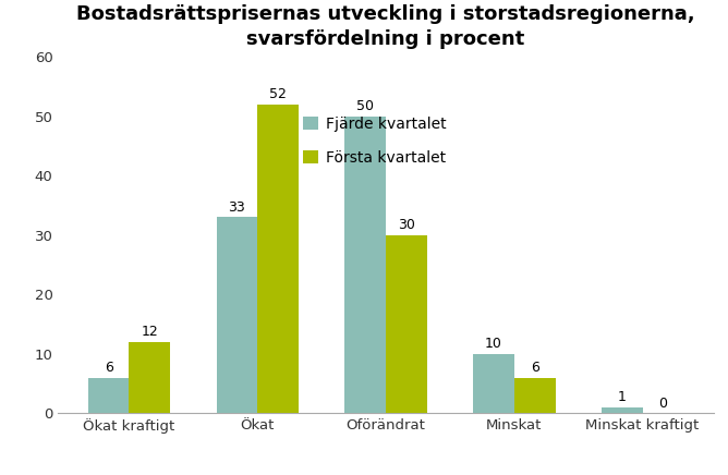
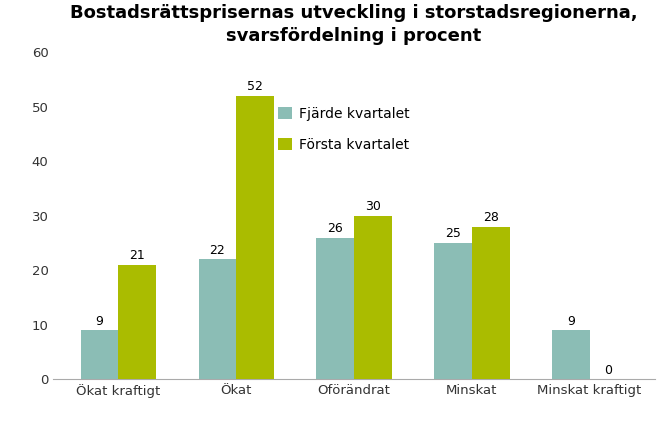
Fjärde kvartalet/Ökat kraftigt: 6 -> 9
Första kvartalet/Ökat kraftigt: 12 -> 21
Fjärde kvartalet/Ökat: 33 -> 22
Fjärde kvartalet/Oförändrat: 50 -> 26
Fjärde kvartalet/Minskat: 10 -> 25
Första kvartalet/Minskat: 6 -> 28
Fjärde kvartalet/Minskat kraftigt: 1 -> 9
